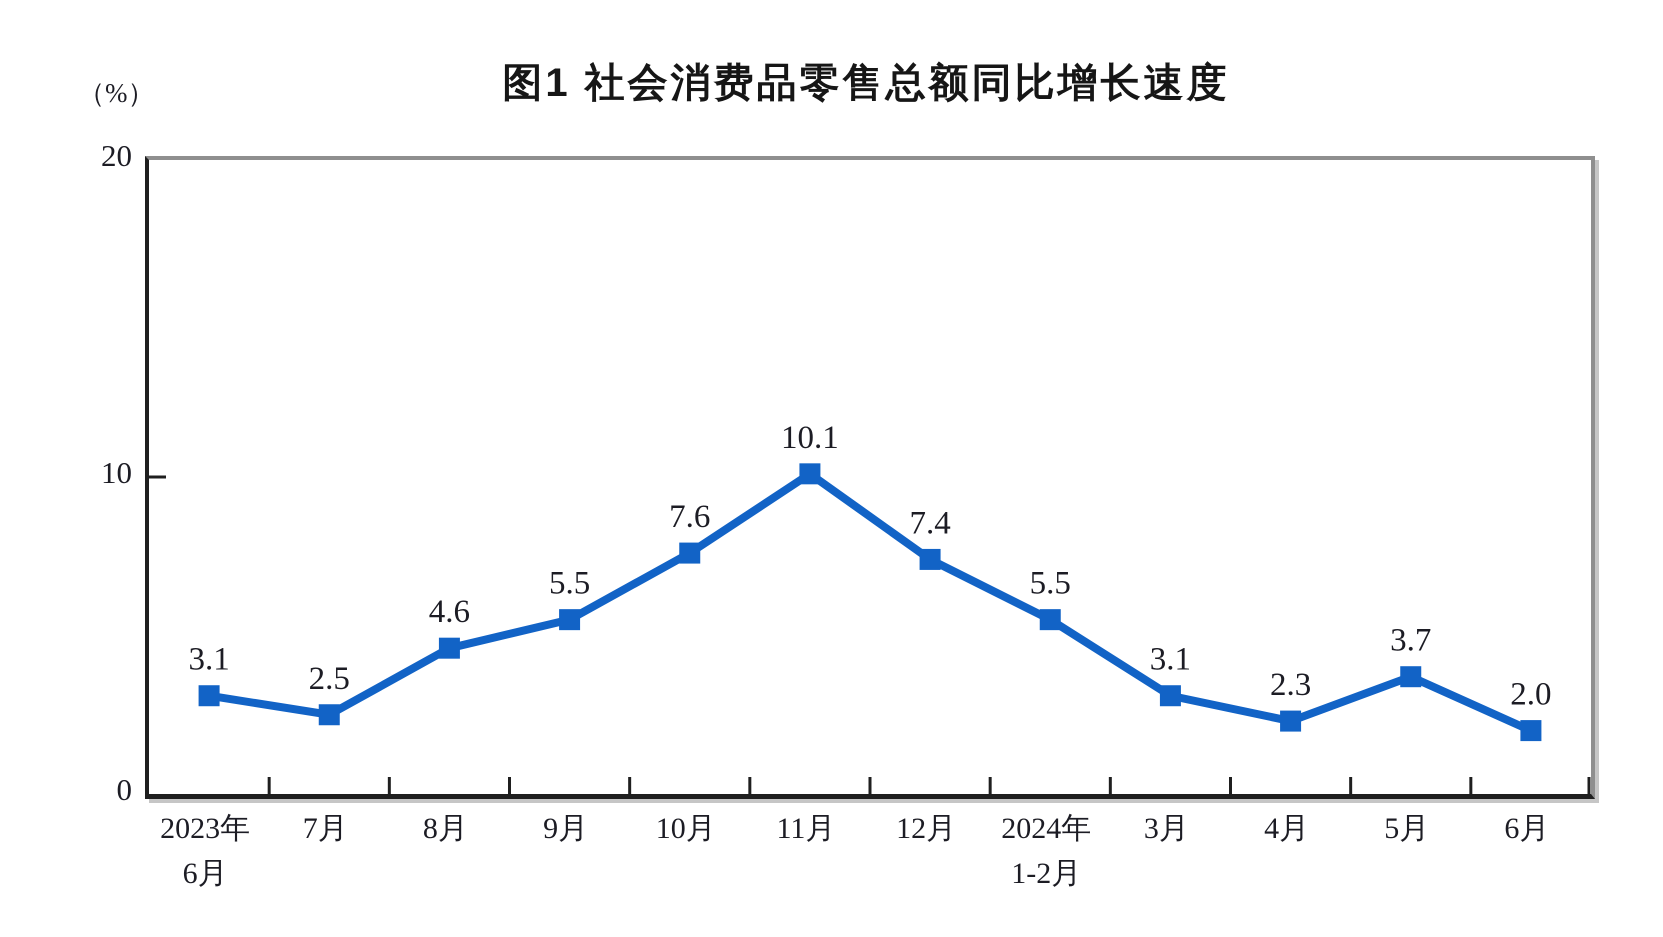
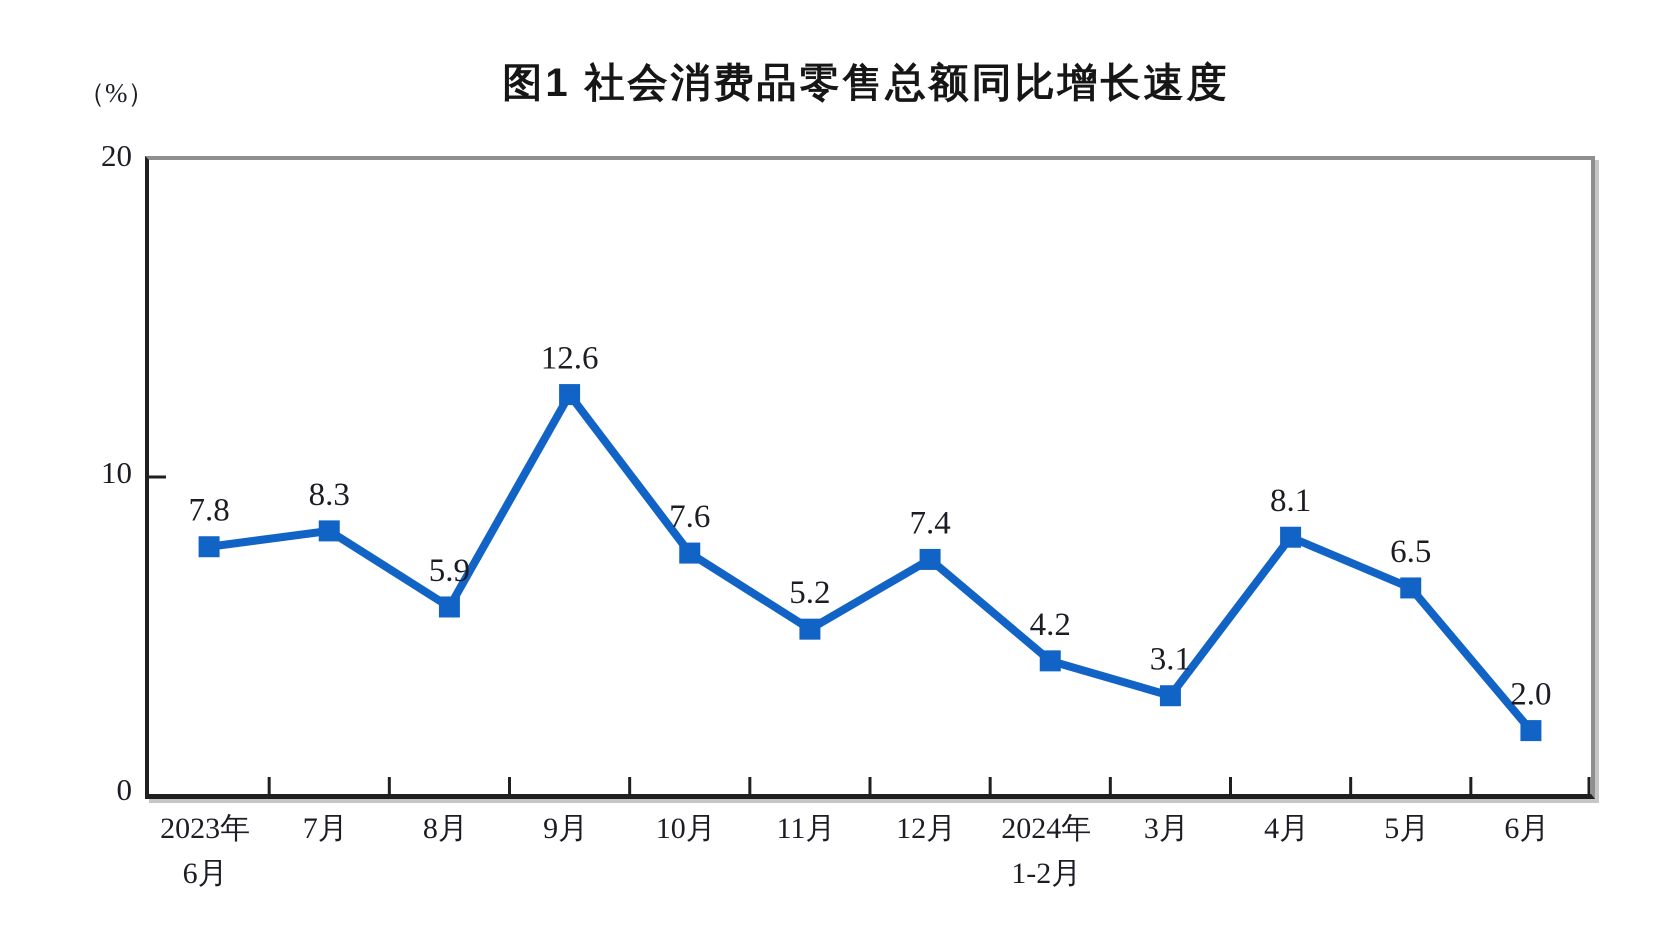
2023年 6月: 3.1 -> 7.8
7月: 2.5 -> 8.3
8月: 4.6 -> 5.9
9月: 5.5 -> 12.6
11月: 10.1 -> 5.2
2024年 1-2月: 5.5 -> 4.2
4月: 2.3 -> 8.1
5月: 3.7 -> 6.5
